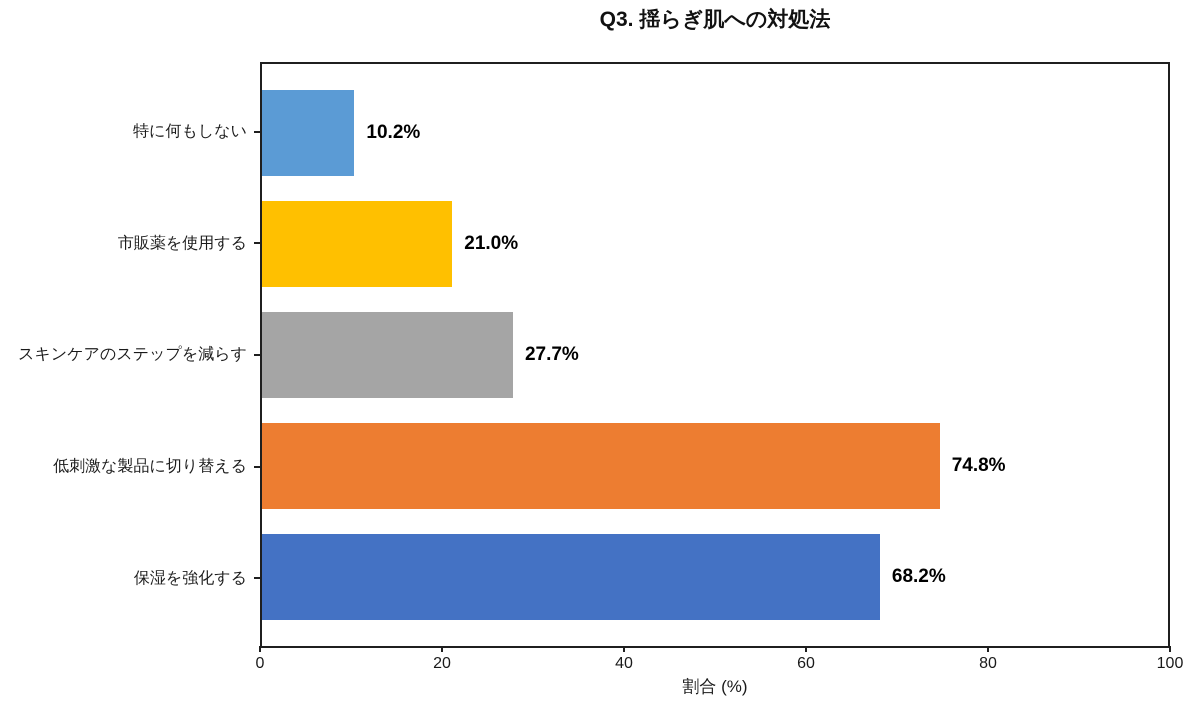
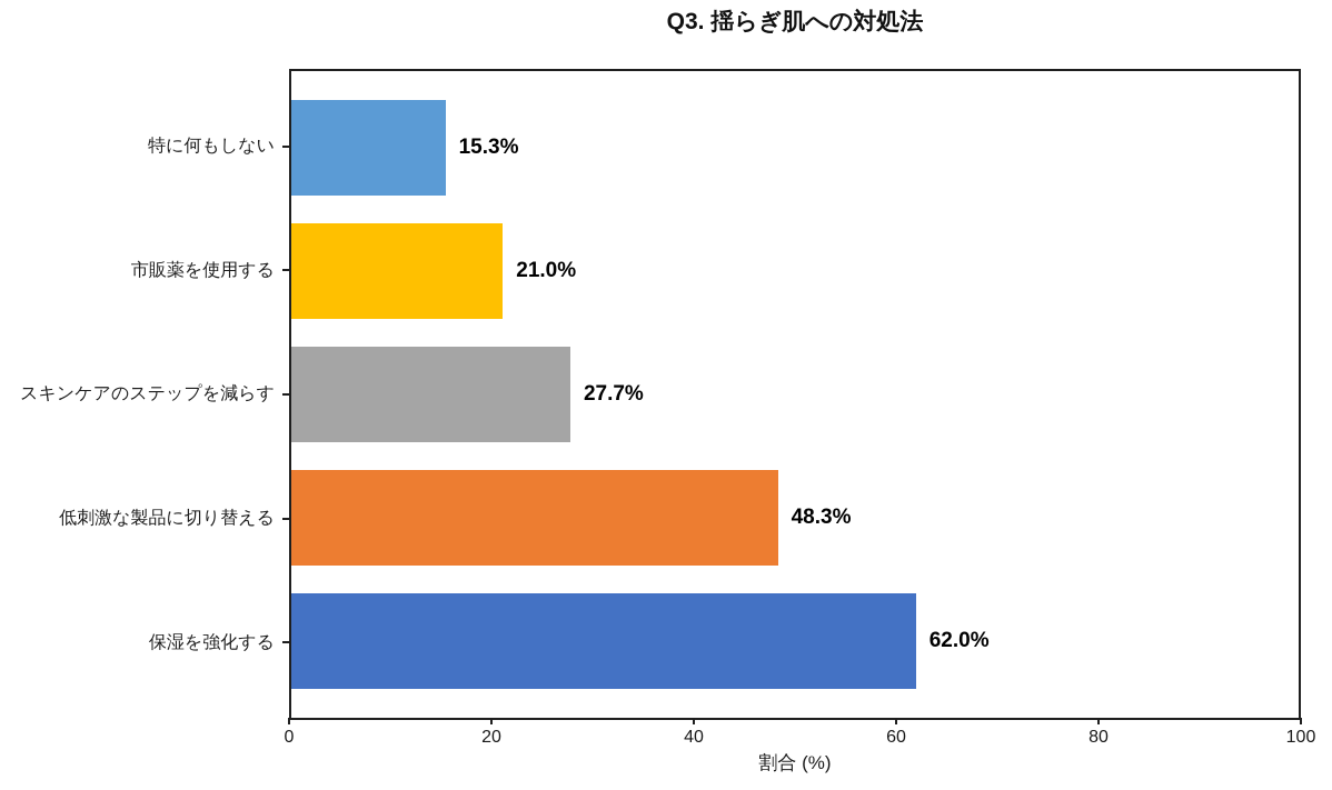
特に何もしない: 10.2% -> 15.3%
低刺激な製品に切り替える: 74.8% -> 48.3%
保湿を強化する: 68.2% -> 62.0%
